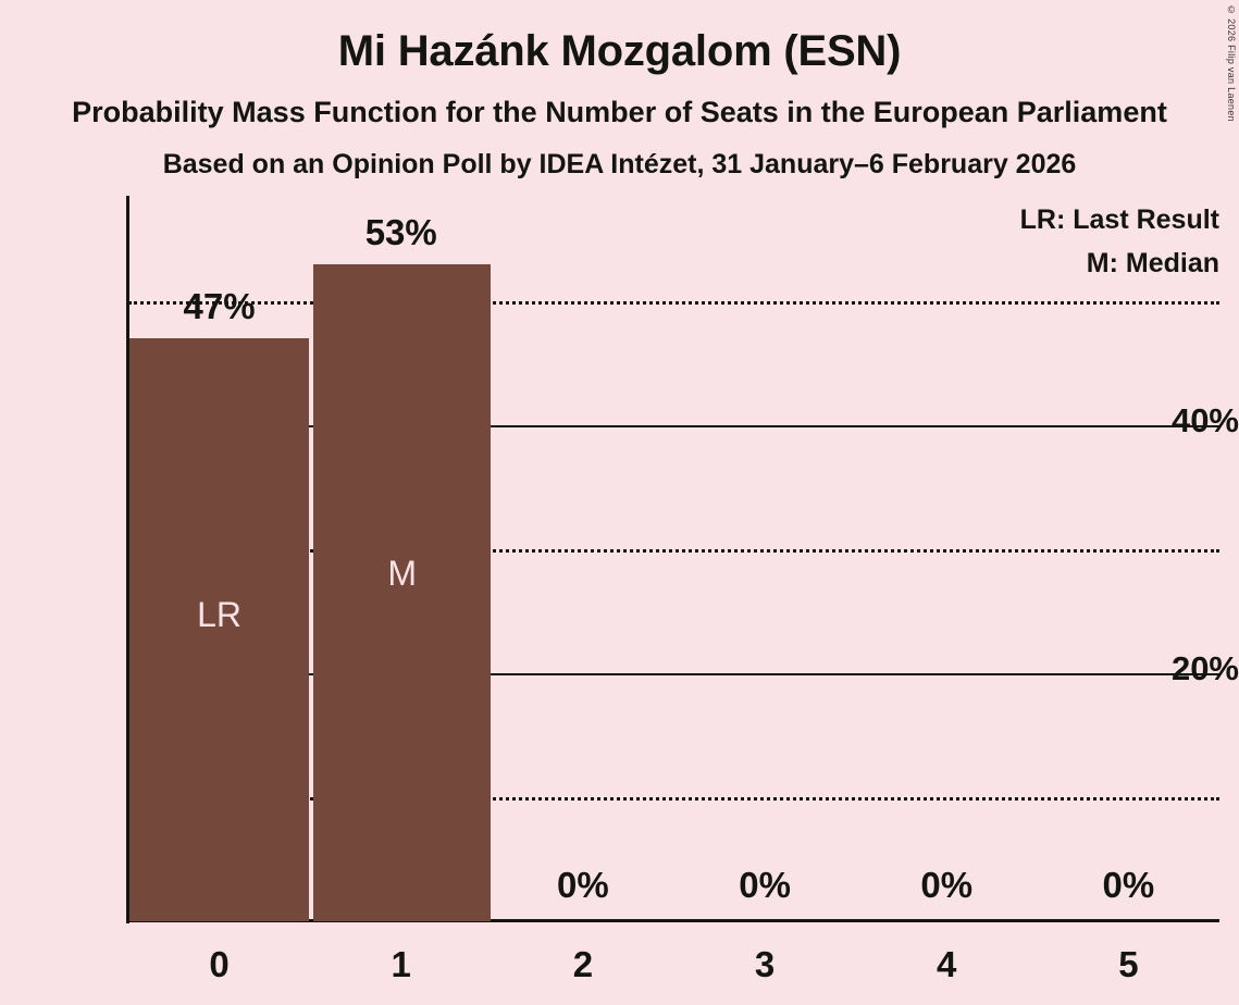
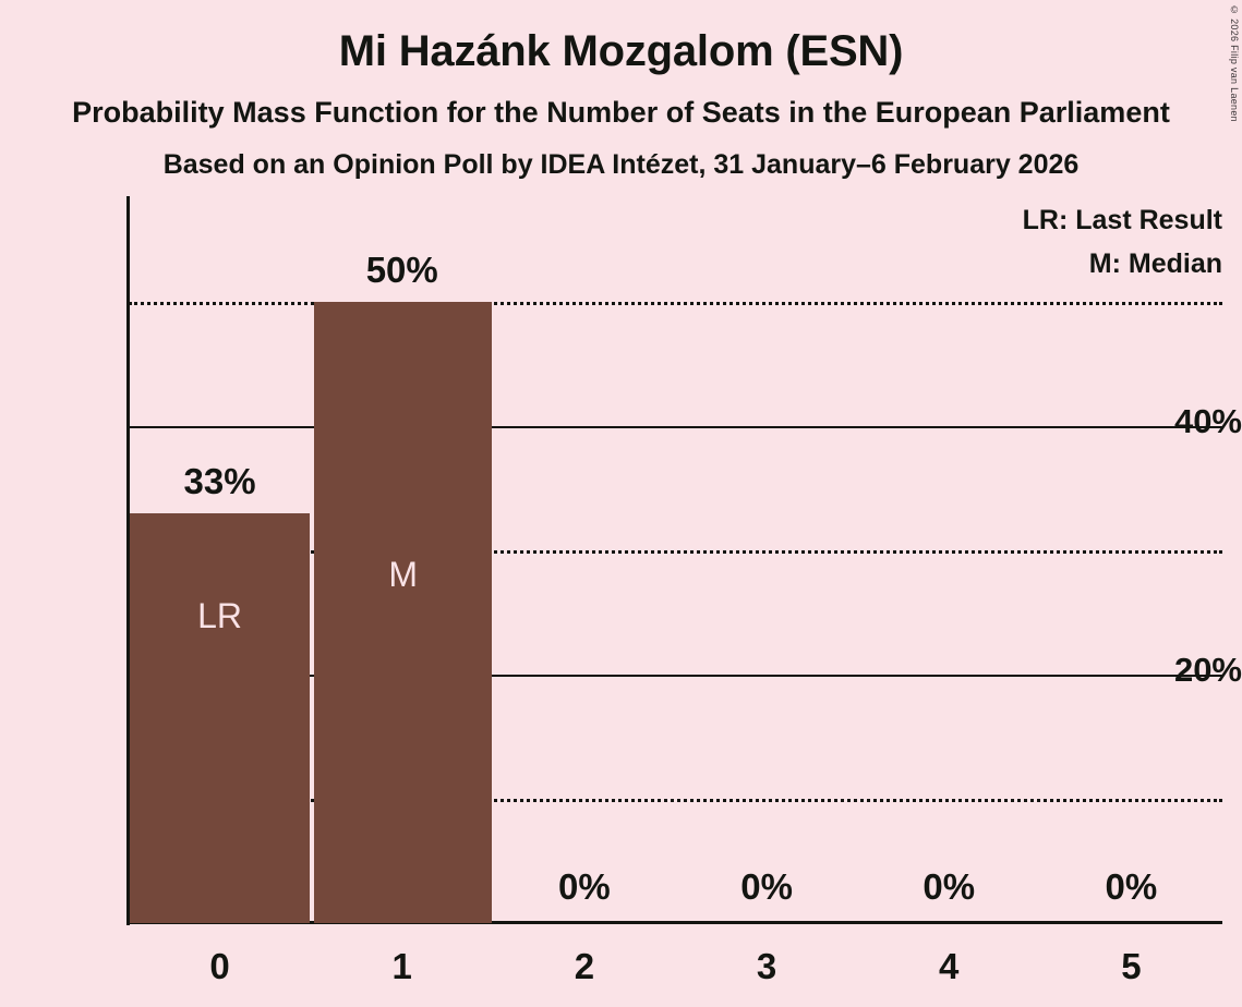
0: 47% -> 33%
1: 53% -> 50%
